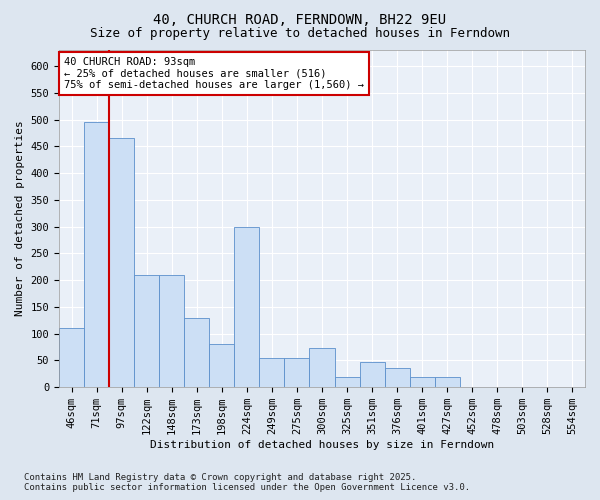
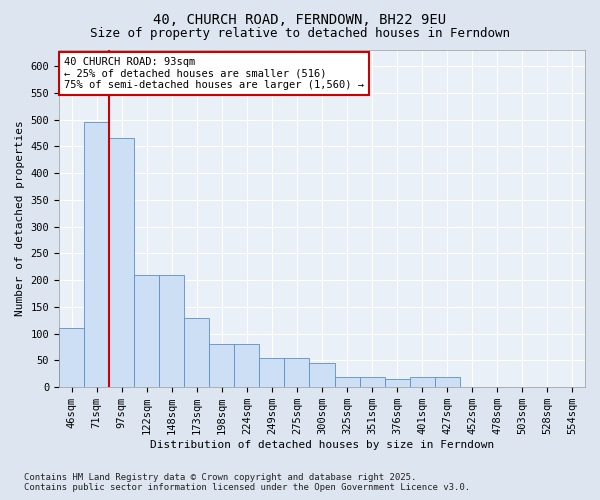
224sqm: 300 -> 80
300sqm: 74 -> 45
351sqm: 48 -> 20
376sqm: 36 -> 15
